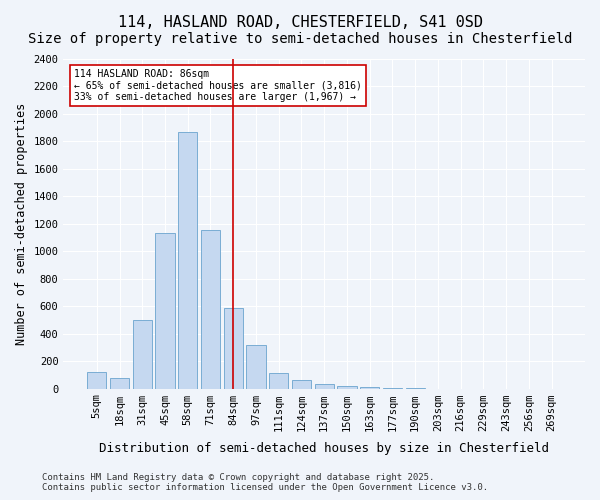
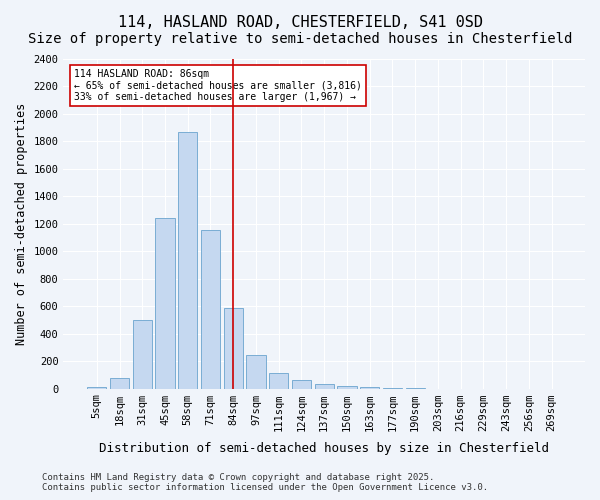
5sqm: 120 -> 10
45sqm: 1130 -> 1240
97sqm: 320 -> 240
